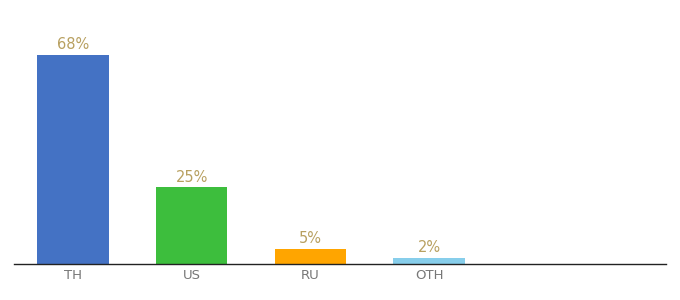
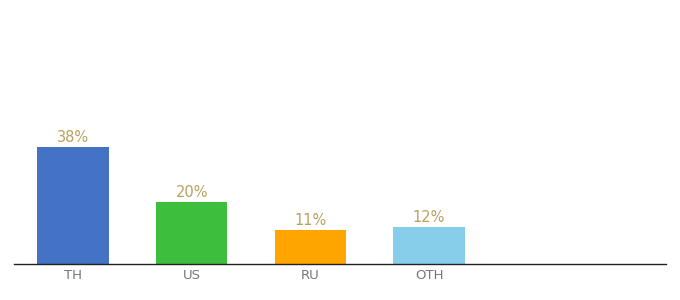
TH: 68% -> 38%
US: 25% -> 20%
RU: 5% -> 11%
OTH: 2% -> 12%
